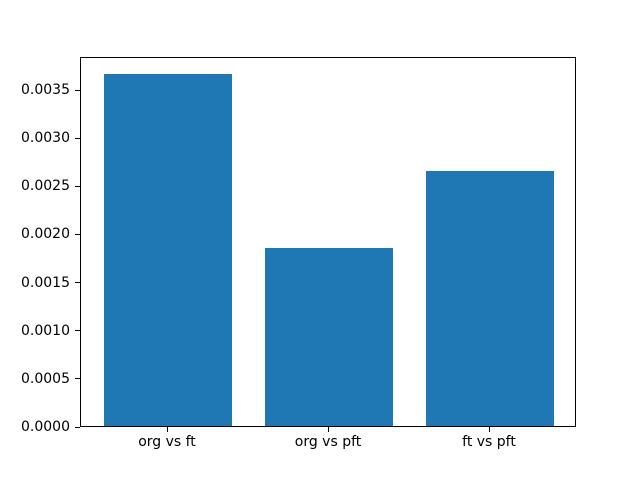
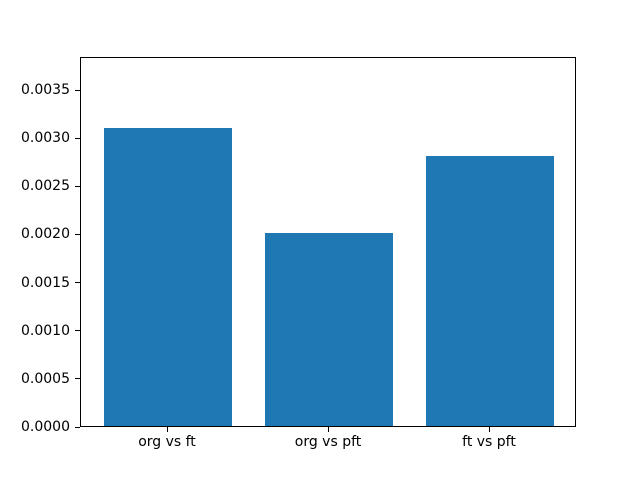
org vs ft: 0.0037 -> 0.0031
org vs pft: 0.0019 -> 0.0020
ft vs pft: 0.0027 -> 0.0028
